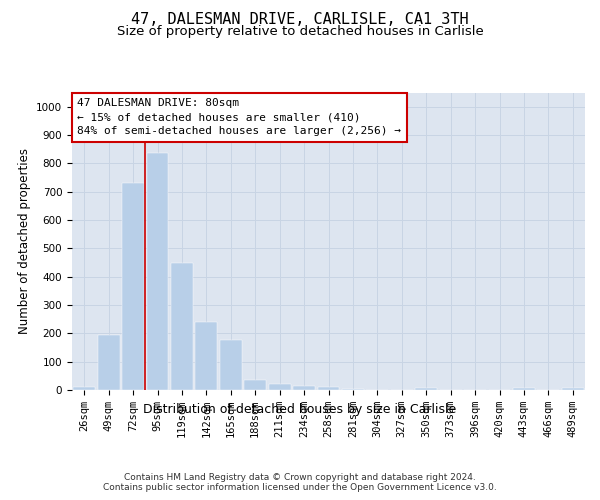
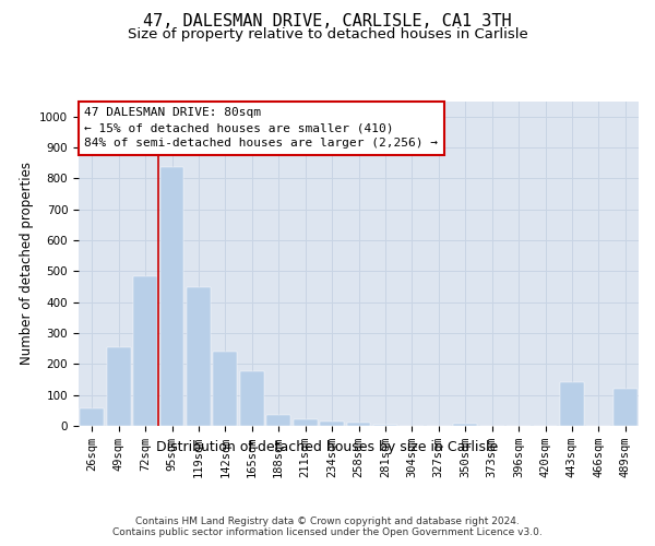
26sqm: 10 -> 55
49sqm: 195 -> 255
72sqm: 730 -> 485
443sqm: 8 -> 140
489sqm: 8 -> 120
